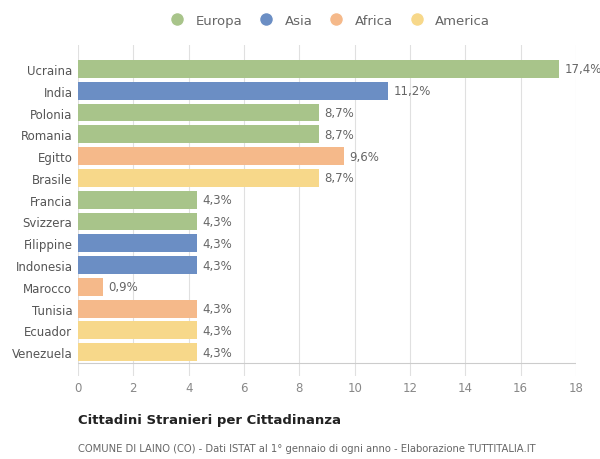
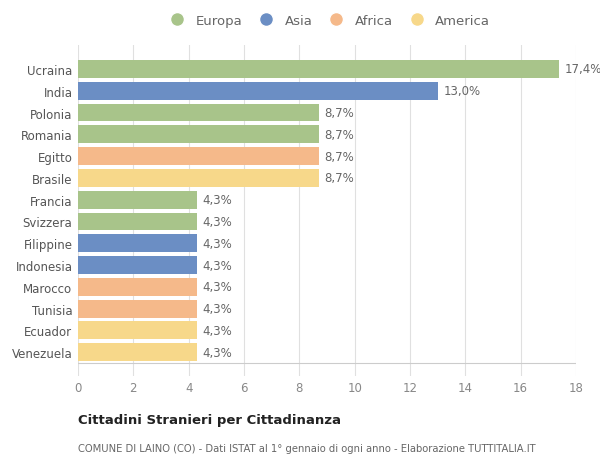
India: 11,2% -> 13,0%
Egitto: 9,6% -> 8,7%
Marocco: 0,9% -> 4,3%
